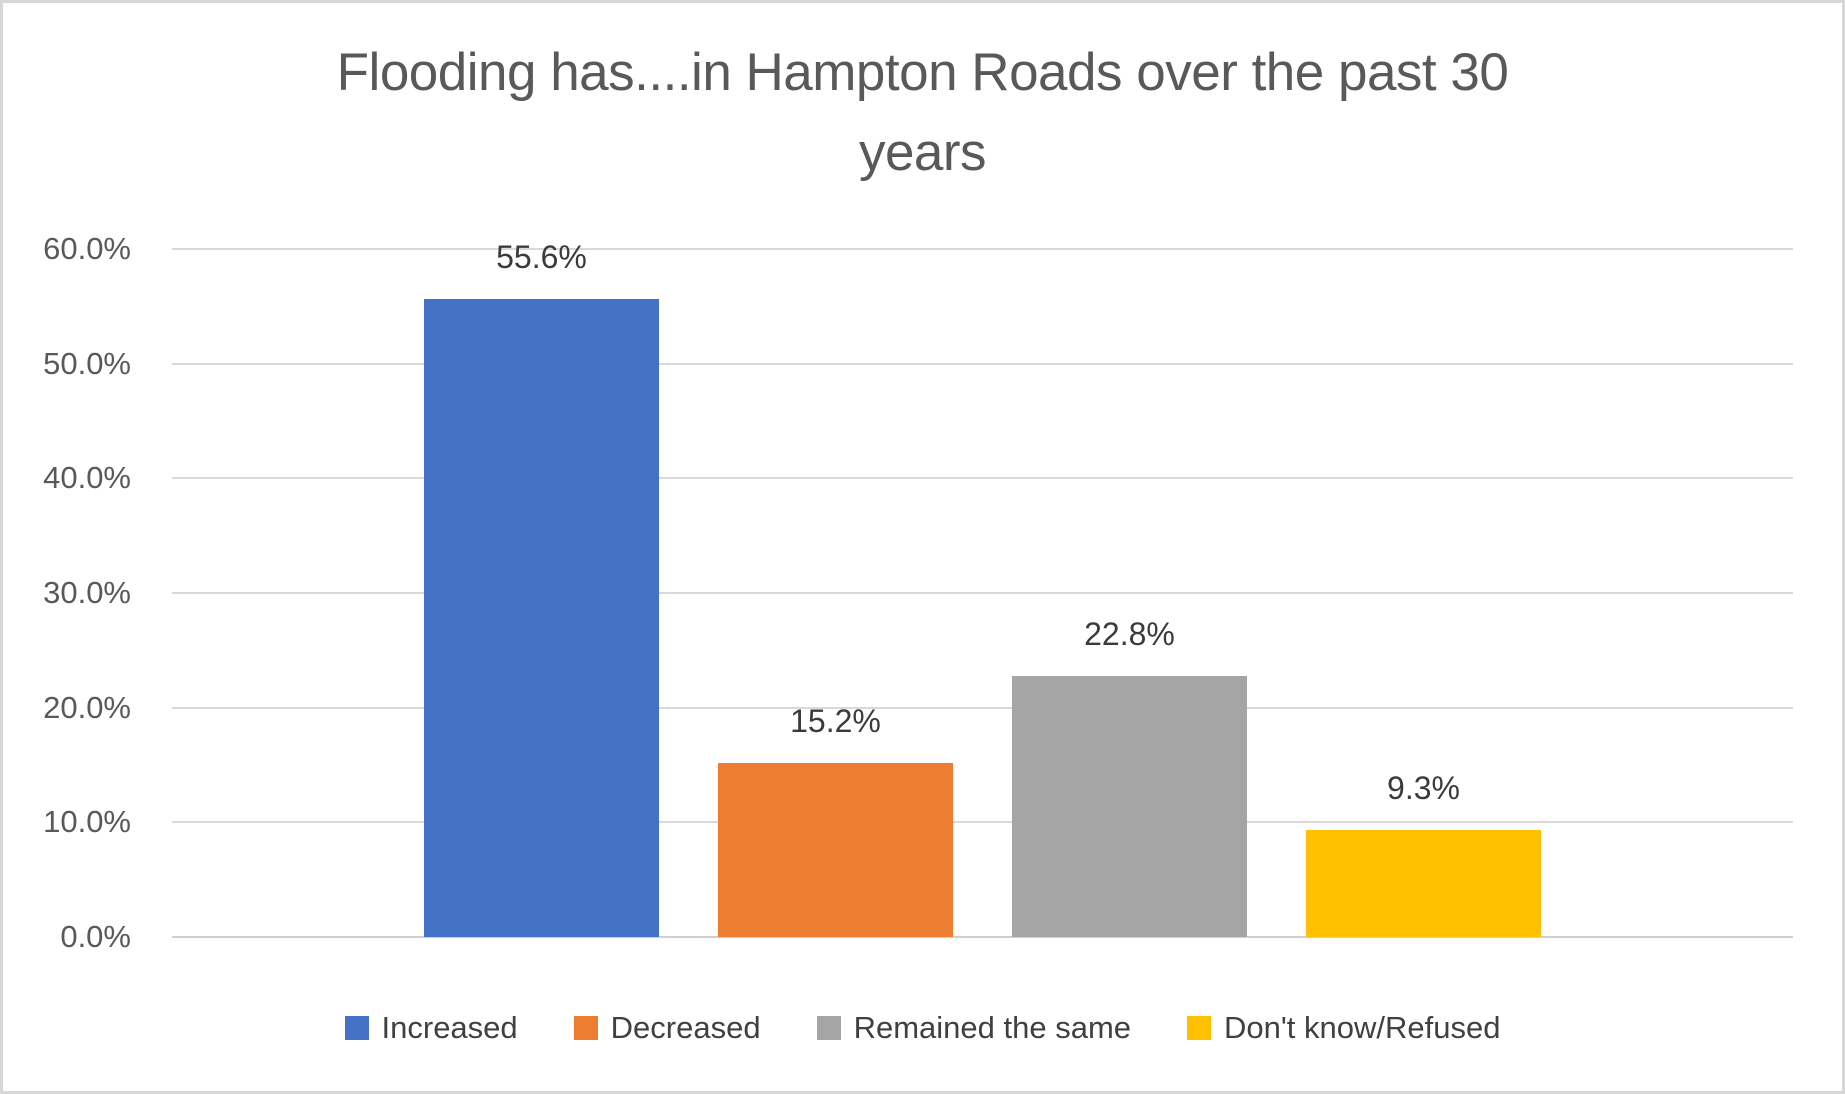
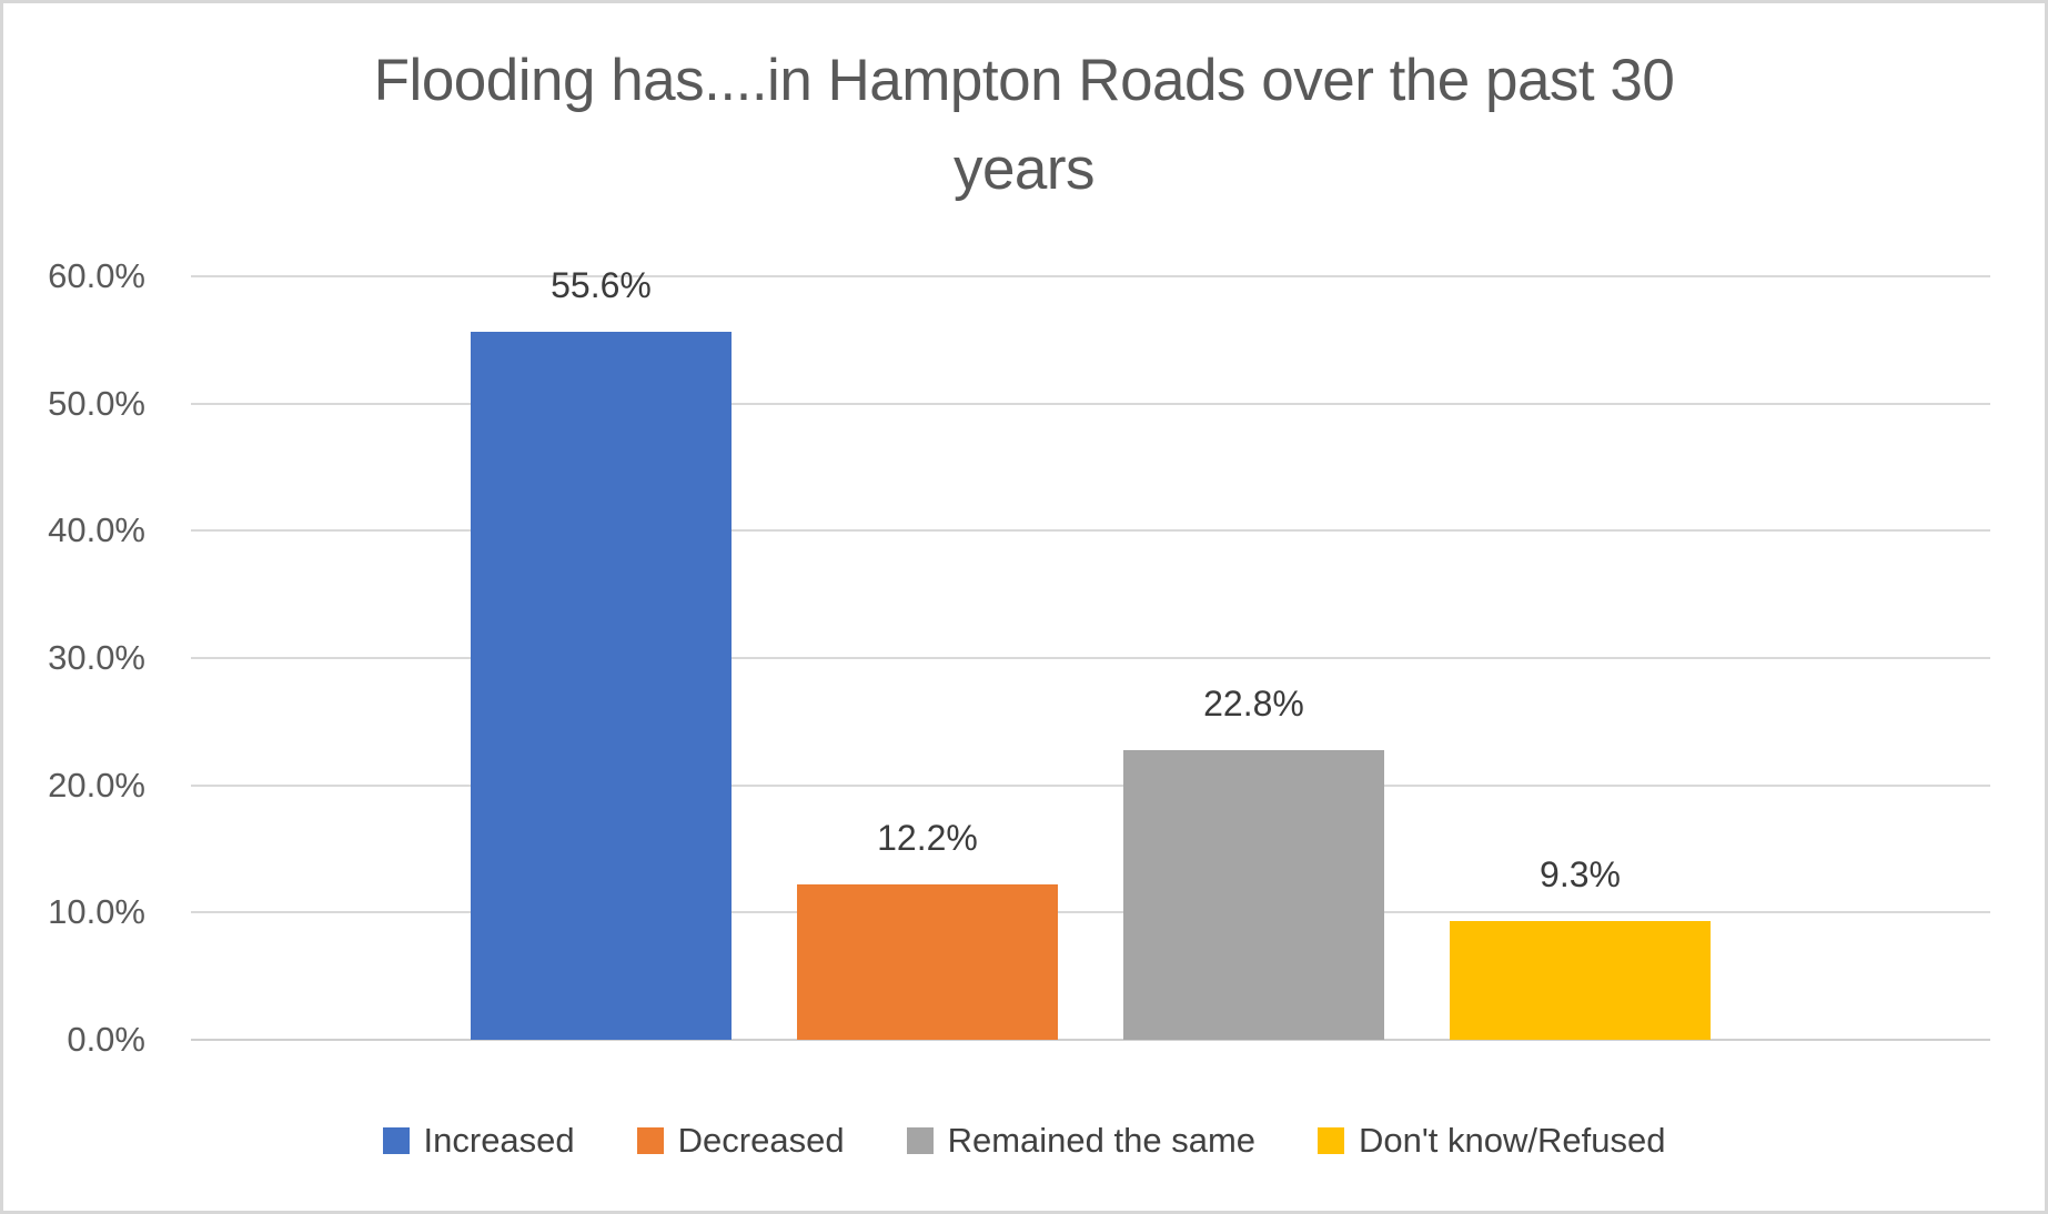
Decreased: 15.2% -> 12.2%
